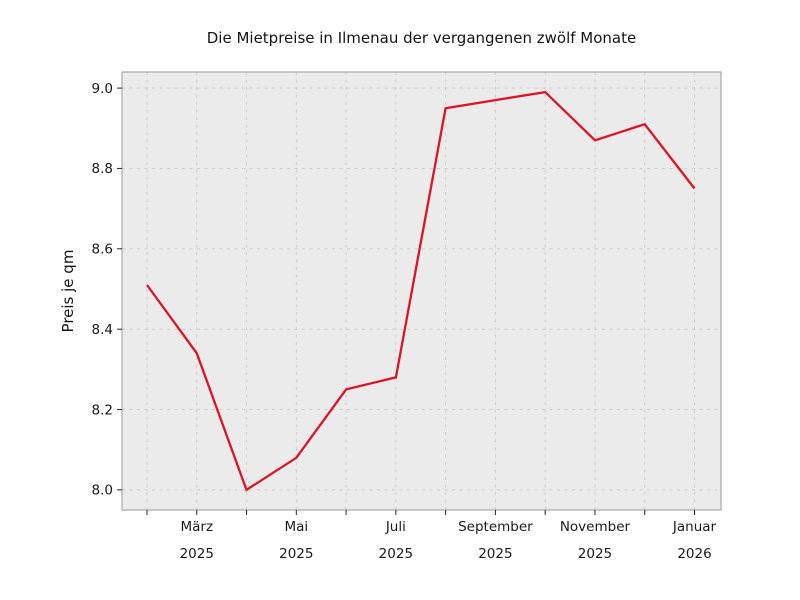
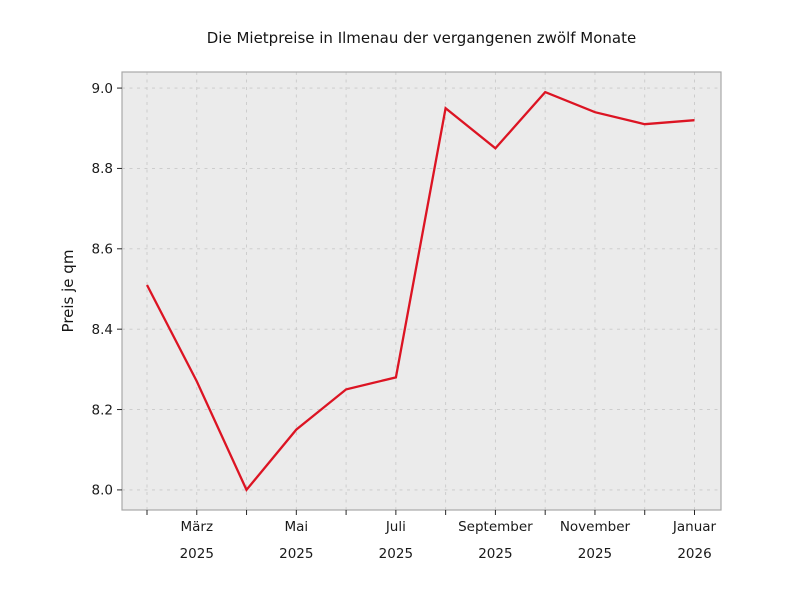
März 2025: 8.34 -> 8.27
Mai 2025: 8.08 -> 8.15
September 2025: 8.97 -> 8.85
November 2025: 8.87 -> 8.94
Januar 2026: 8.75 -> 8.92
